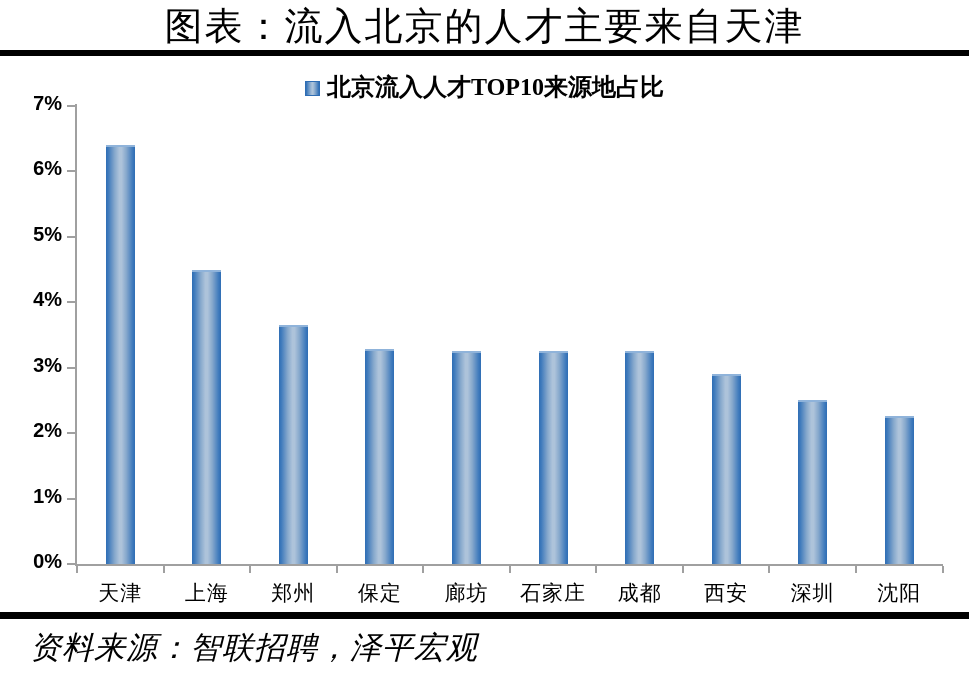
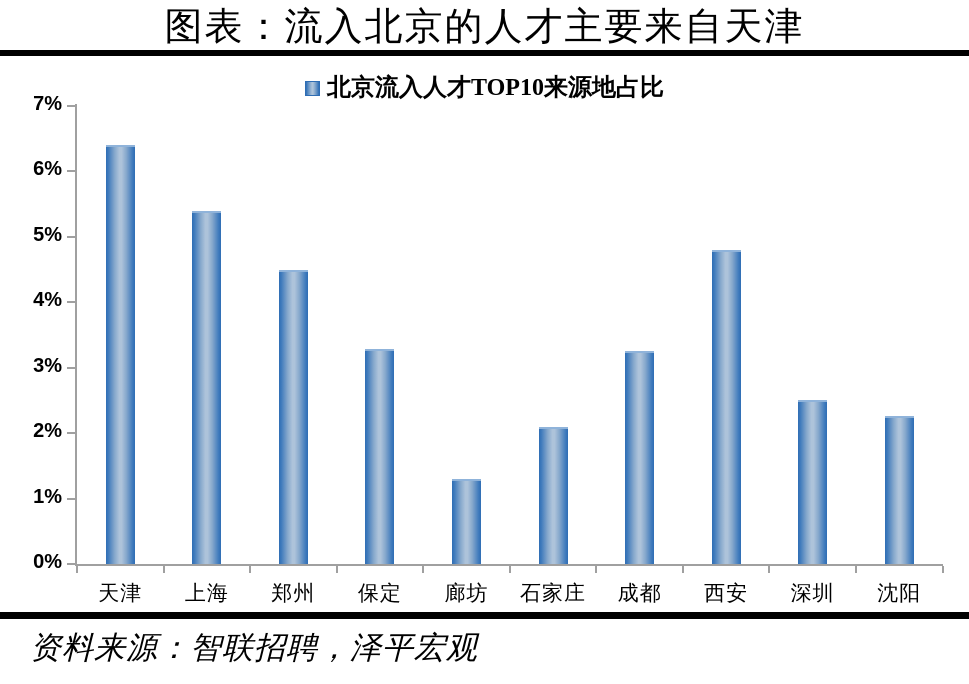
上海: 4.5% -> 5.4%
郑州: 3.6% -> 4.5%
廊坊: 3.2% -> 1.3%
石家庄: 3.2% -> 2.1%
西安: 2.9% -> 4.8%
